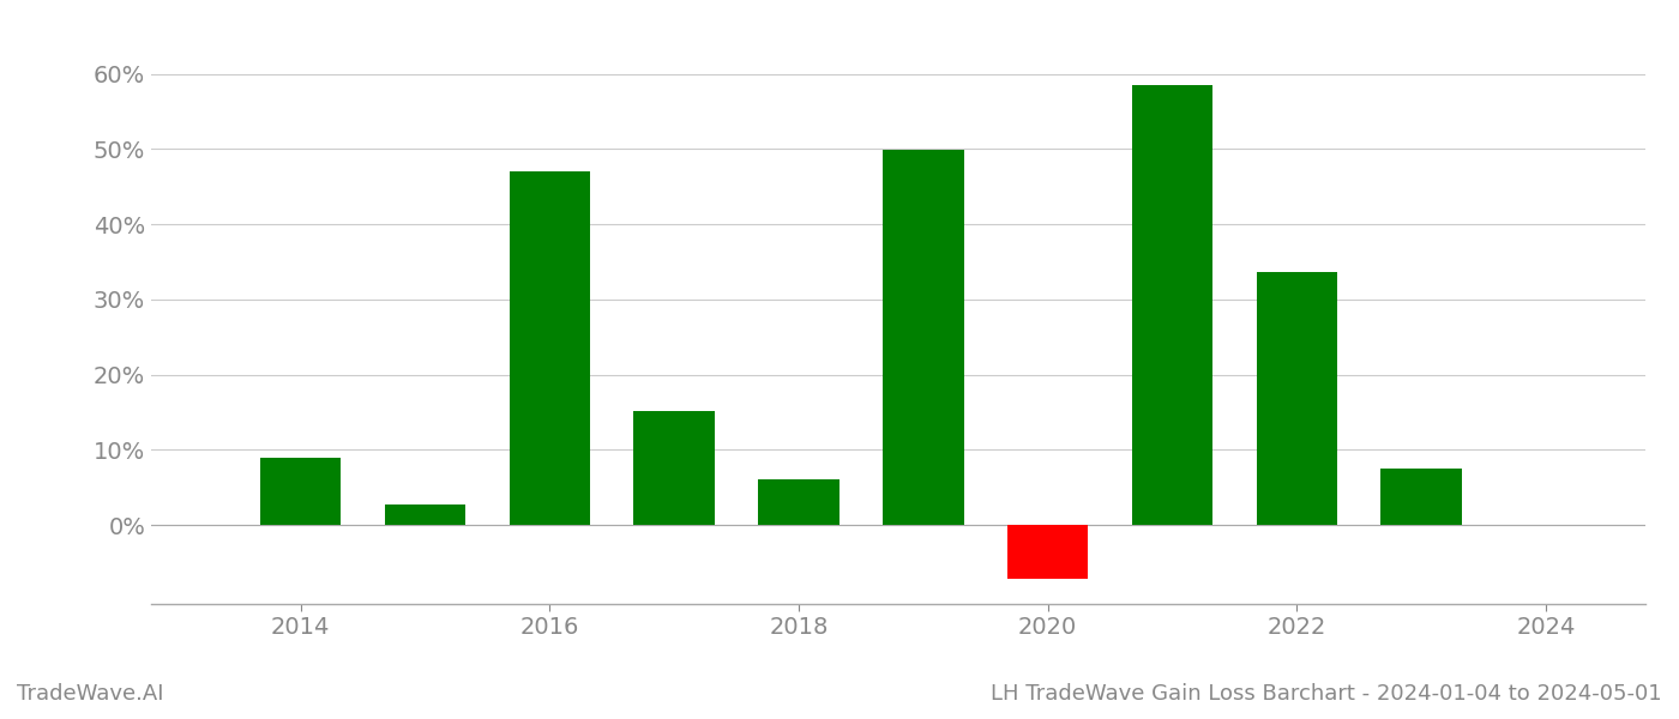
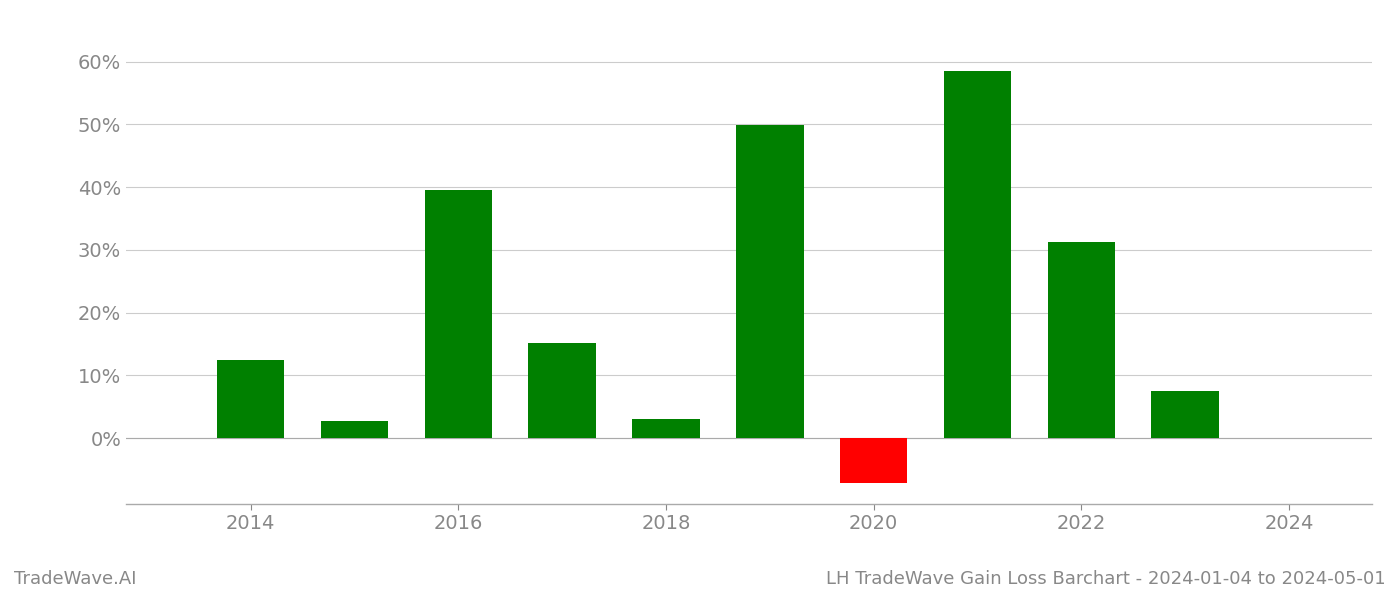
2014: 9.0% -> 12.5%
2016: 47.0% -> 39.5%
2018: 6.0% -> 3.0%
2022: 33.6% -> 31.2%
